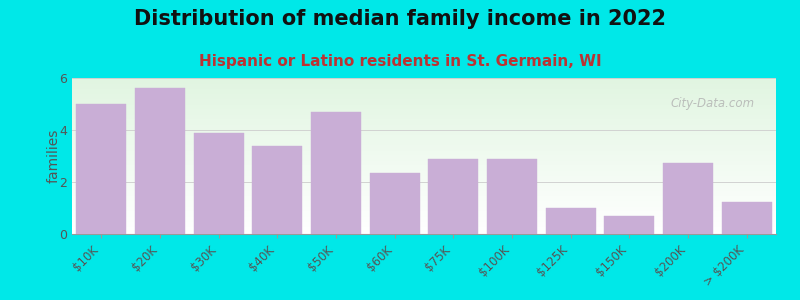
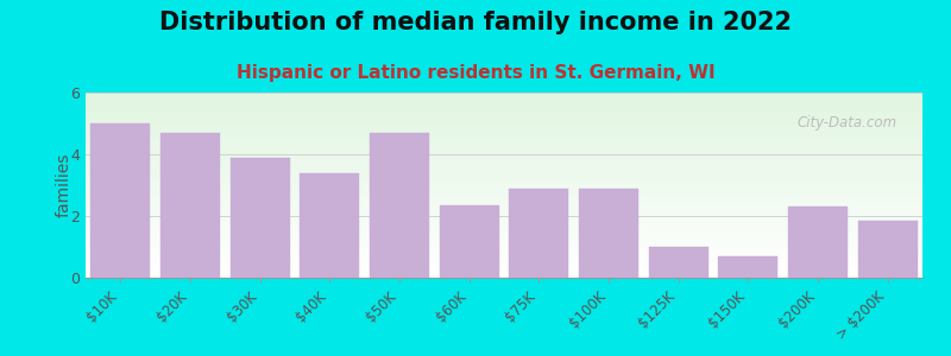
$20K: 5.60 -> 4.70
$200K: 2.75 -> 2.30
> $200K: 1.25 -> 1.85
